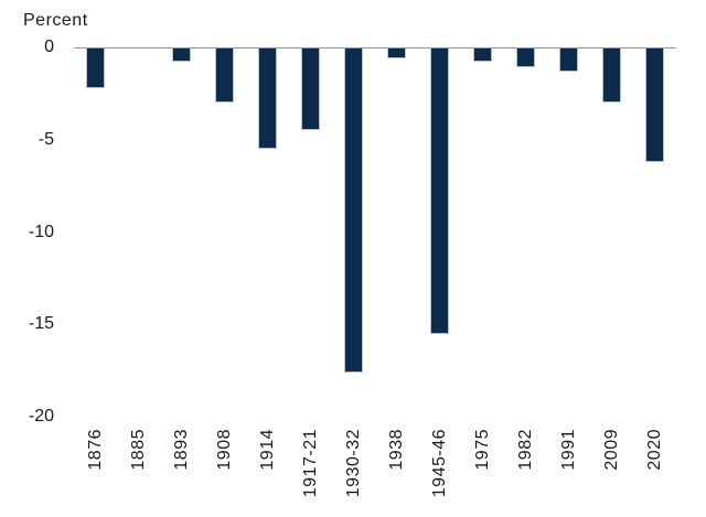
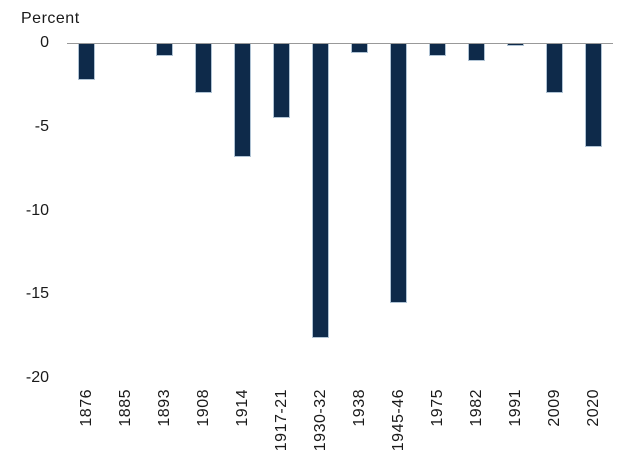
1914: -5.5 -> -6.8
1991: -1.3 -> -0.2
